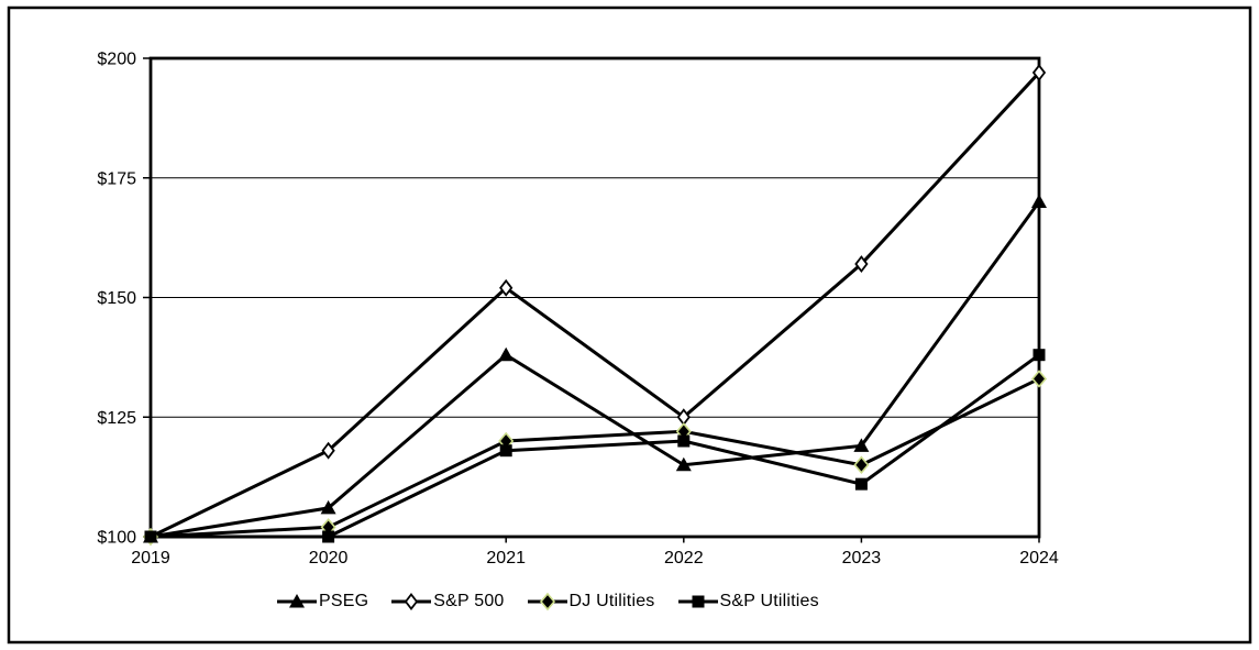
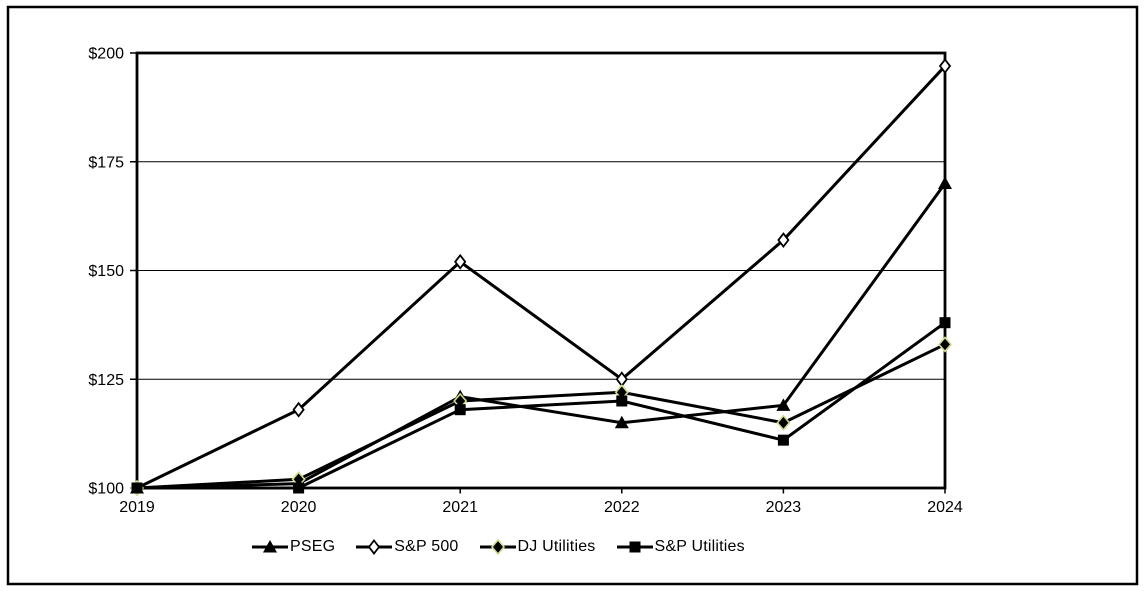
PSEG/2020: $106 -> $101
PSEG/2021: $138 -> $121
